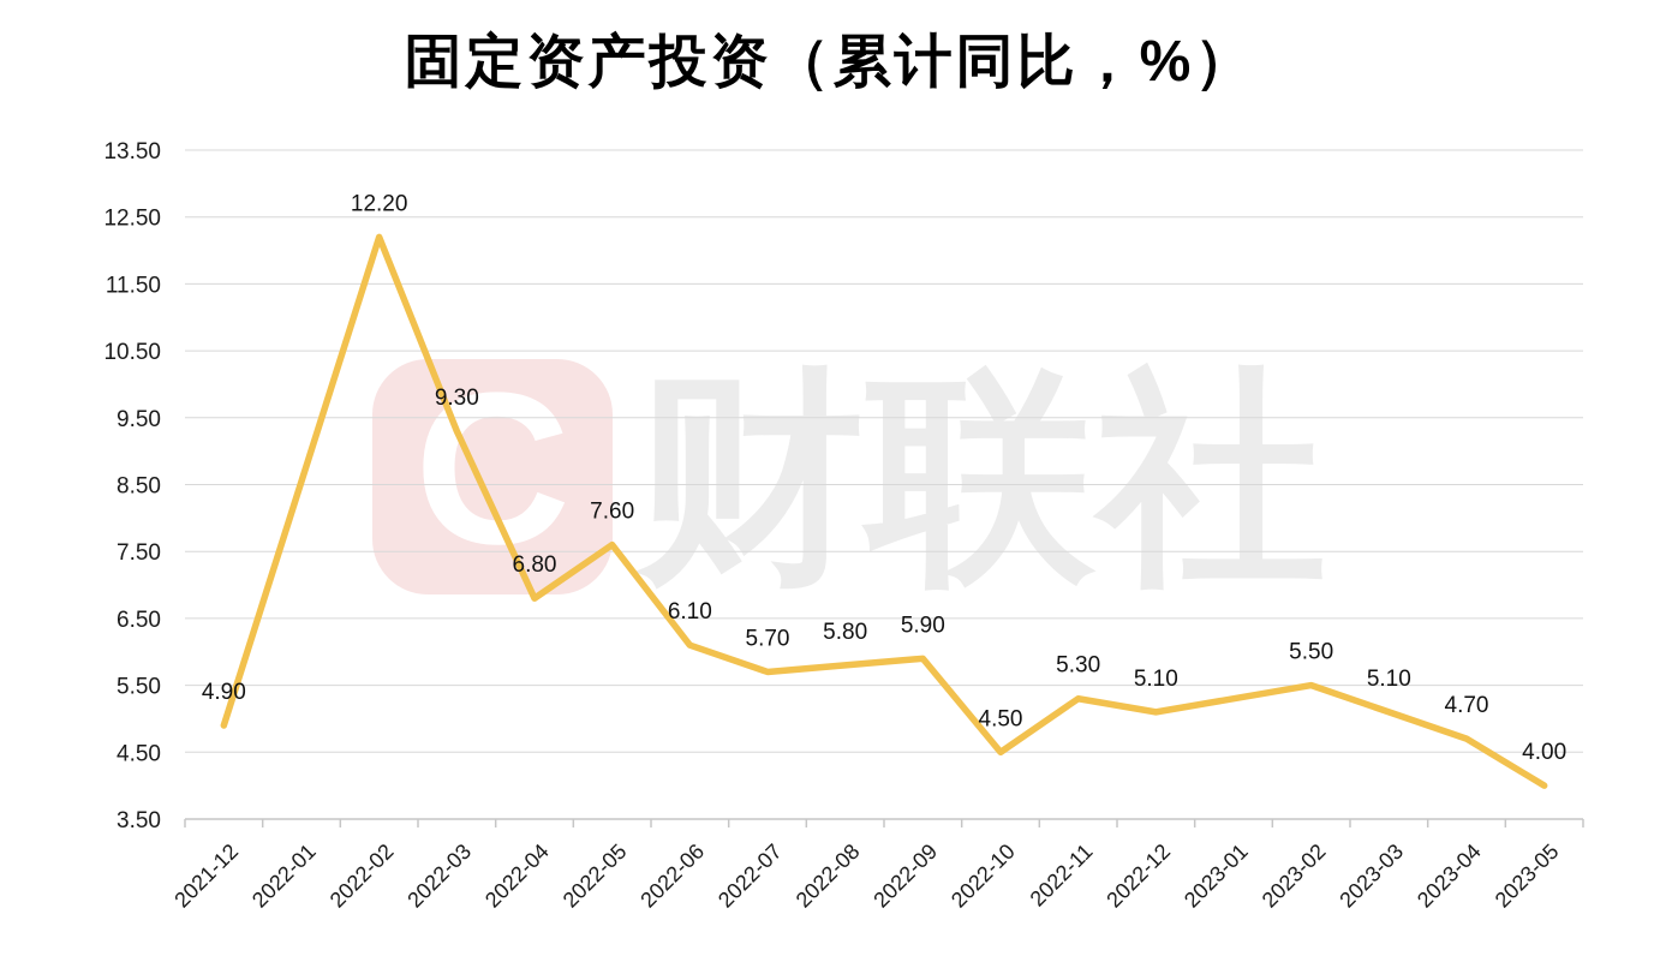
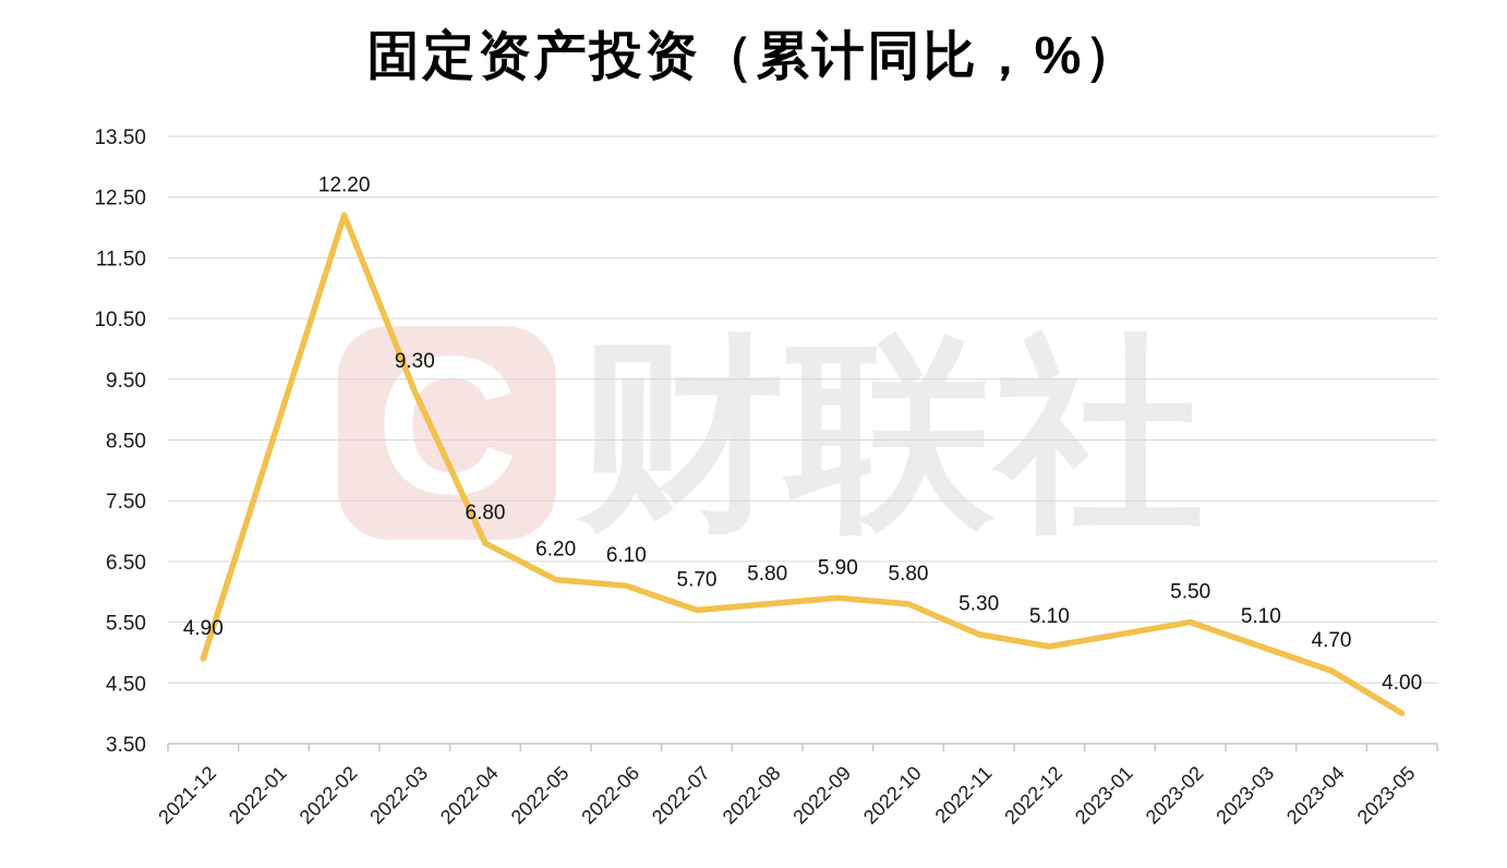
2022-05: 7.60 -> 6.20
2022-10: 4.50 -> 5.80
